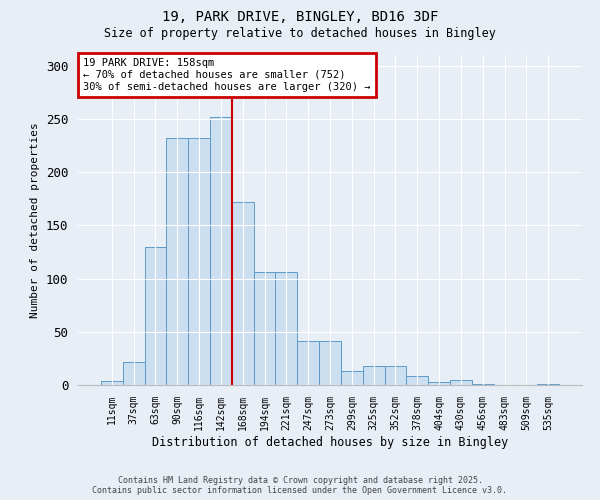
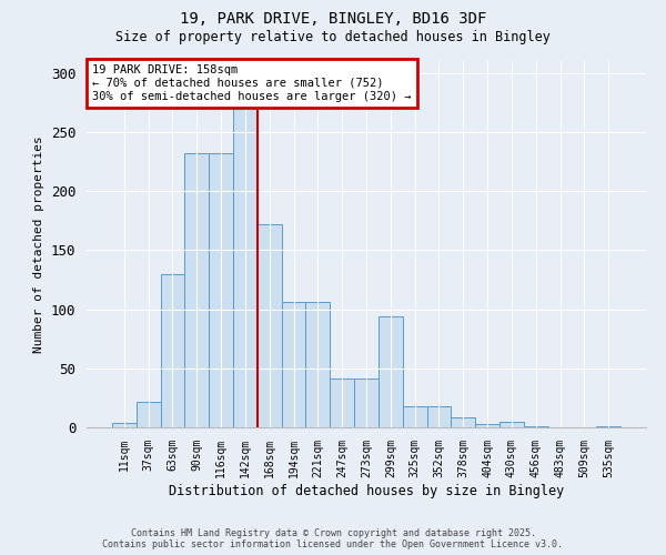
142sqm: 252 -> 272
299sqm: 13 -> 94
